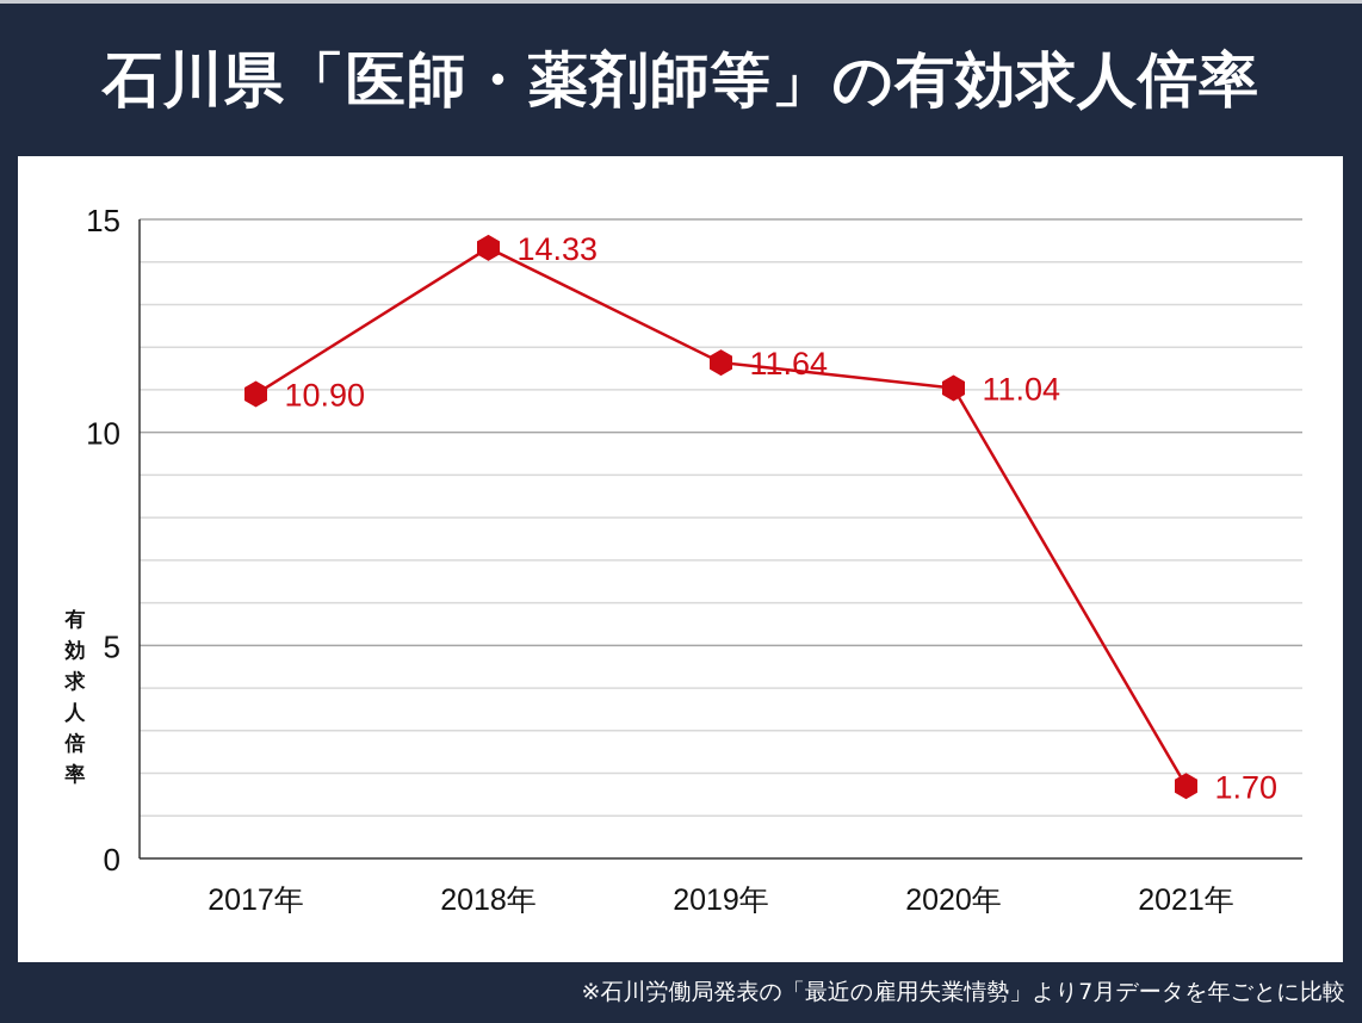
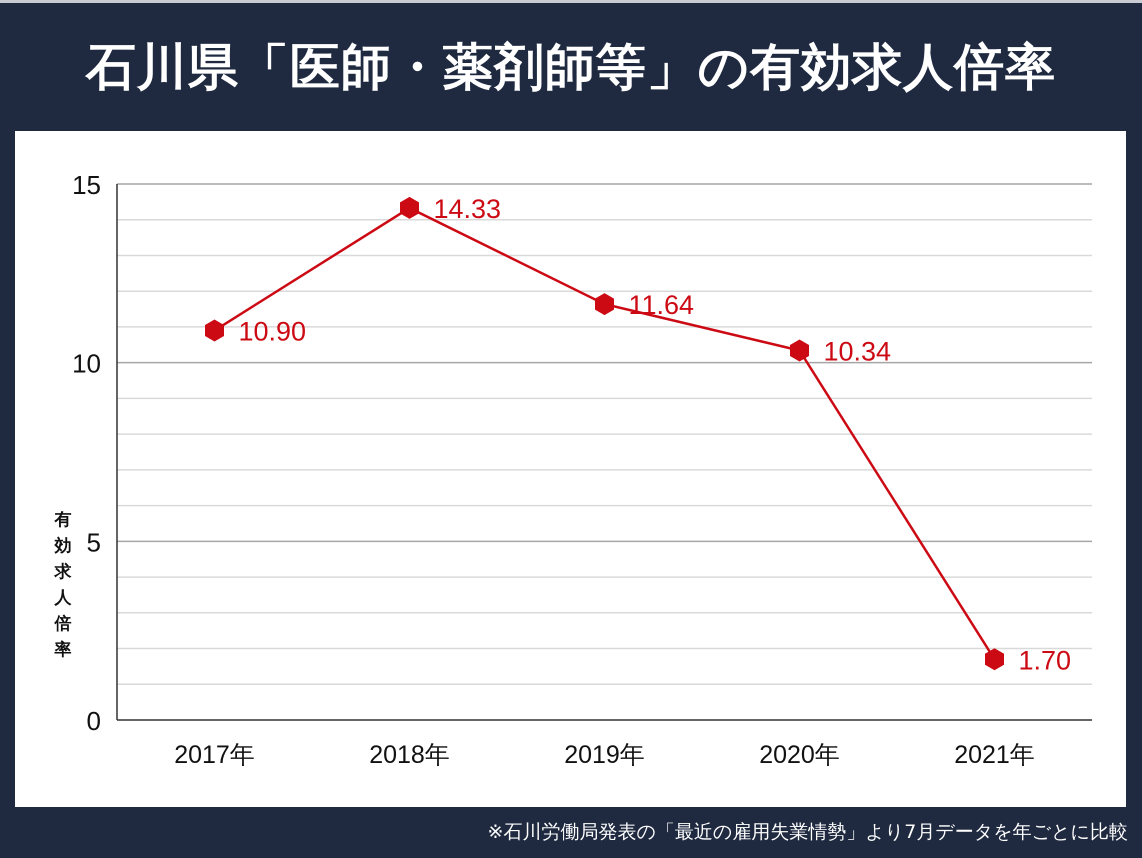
2020年: 11.04 -> 10.34
